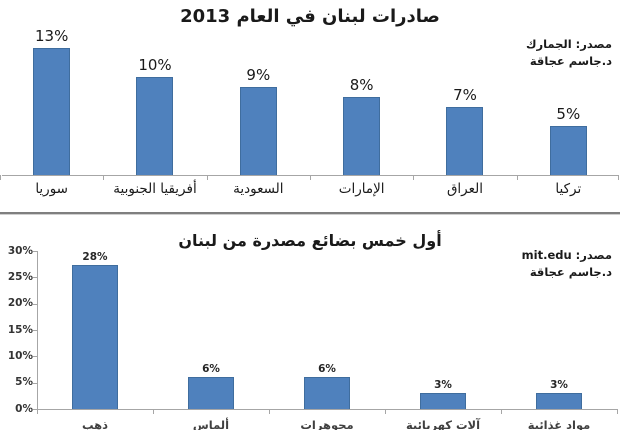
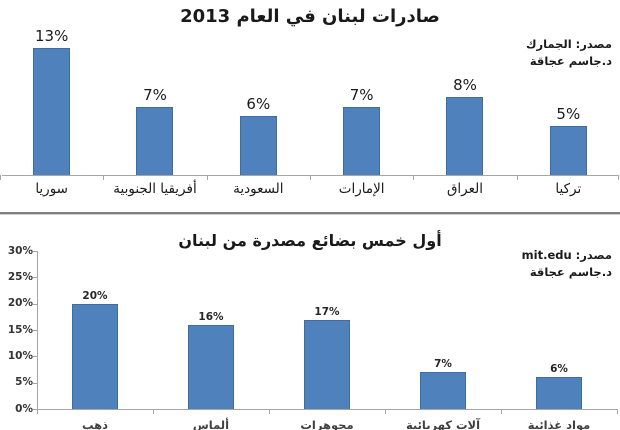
صادرات لبنان في العام 2013/أفريقيا الجنوبية: 10% -> 7%
صادرات لبنان في العام 2013/السعودية: 9% -> 6%
صادرات لبنان في العام 2013/الإمارات: 8% -> 7%
صادرات لبنان في العام 2013/العراق: 7% -> 8%
أول خمس بضائع مصدرة من لبنان/ذهب: 28% -> 20%
أول خمس بضائع مصدرة من لبنان/ألماس: 6% -> 16%
أول خمس بضائع مصدرة من لبنان/مجوهرات: 6% -> 17%
أول خمس بضائع مصدرة من لبنان/آلات كهربائية: 3% -> 7%
أول خمس بضائع مصدرة من لبنان/مواد غذائية: 3% -> 6%
